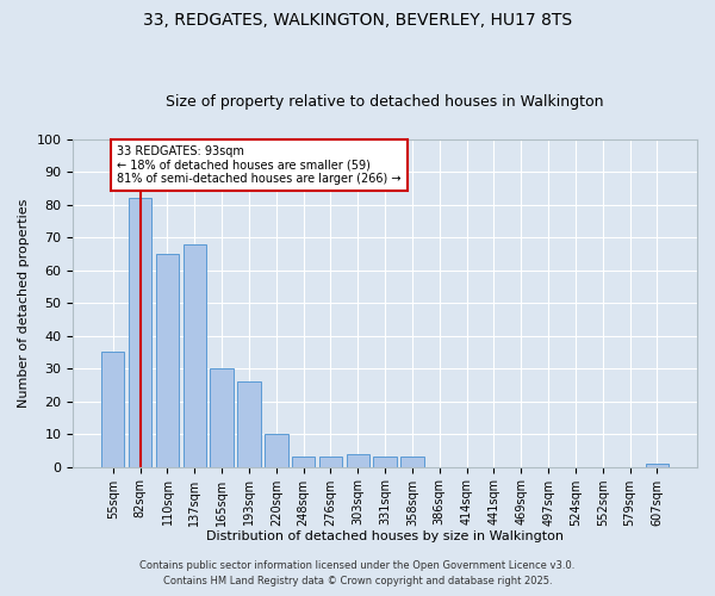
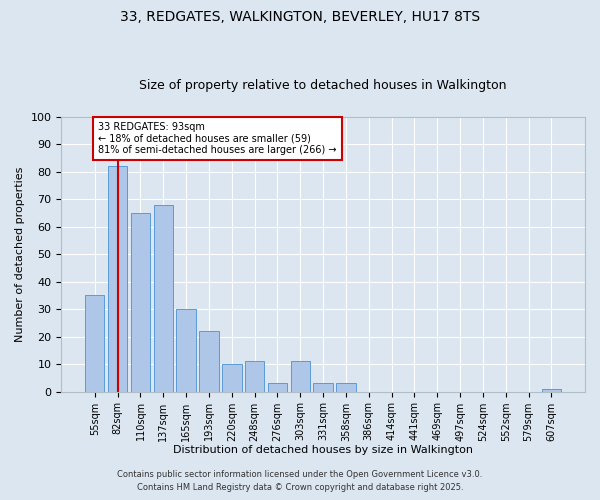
193sqm: 26 -> 22
248sqm: 3 -> 11
303sqm: 4 -> 11
